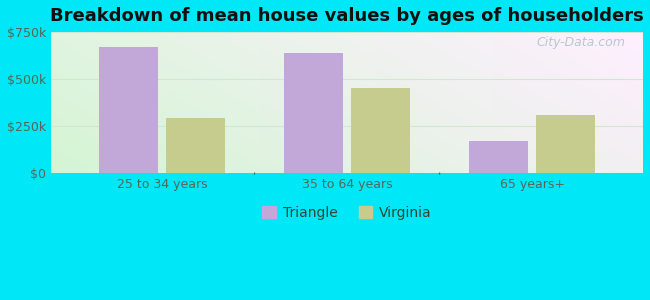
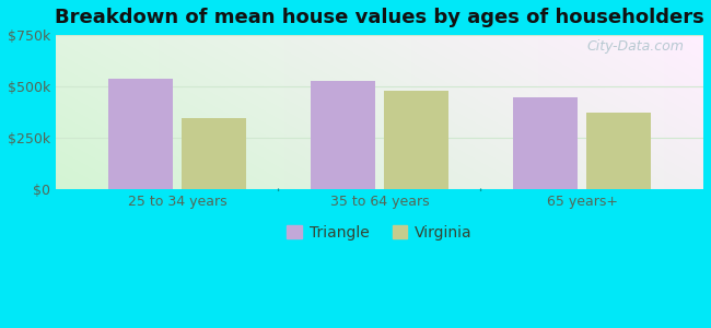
Triangle/25 to 34 years: $670k -> $540k
Virginia/25 to 34 years: $290k -> $340k
Triangle/35 to 64 years: $640k -> $520k
Virginia/35 to 64 years: $450k -> $480k
Triangle/65 years+: $170k -> $440k
Virginia/65 years+: $310k -> $370k
